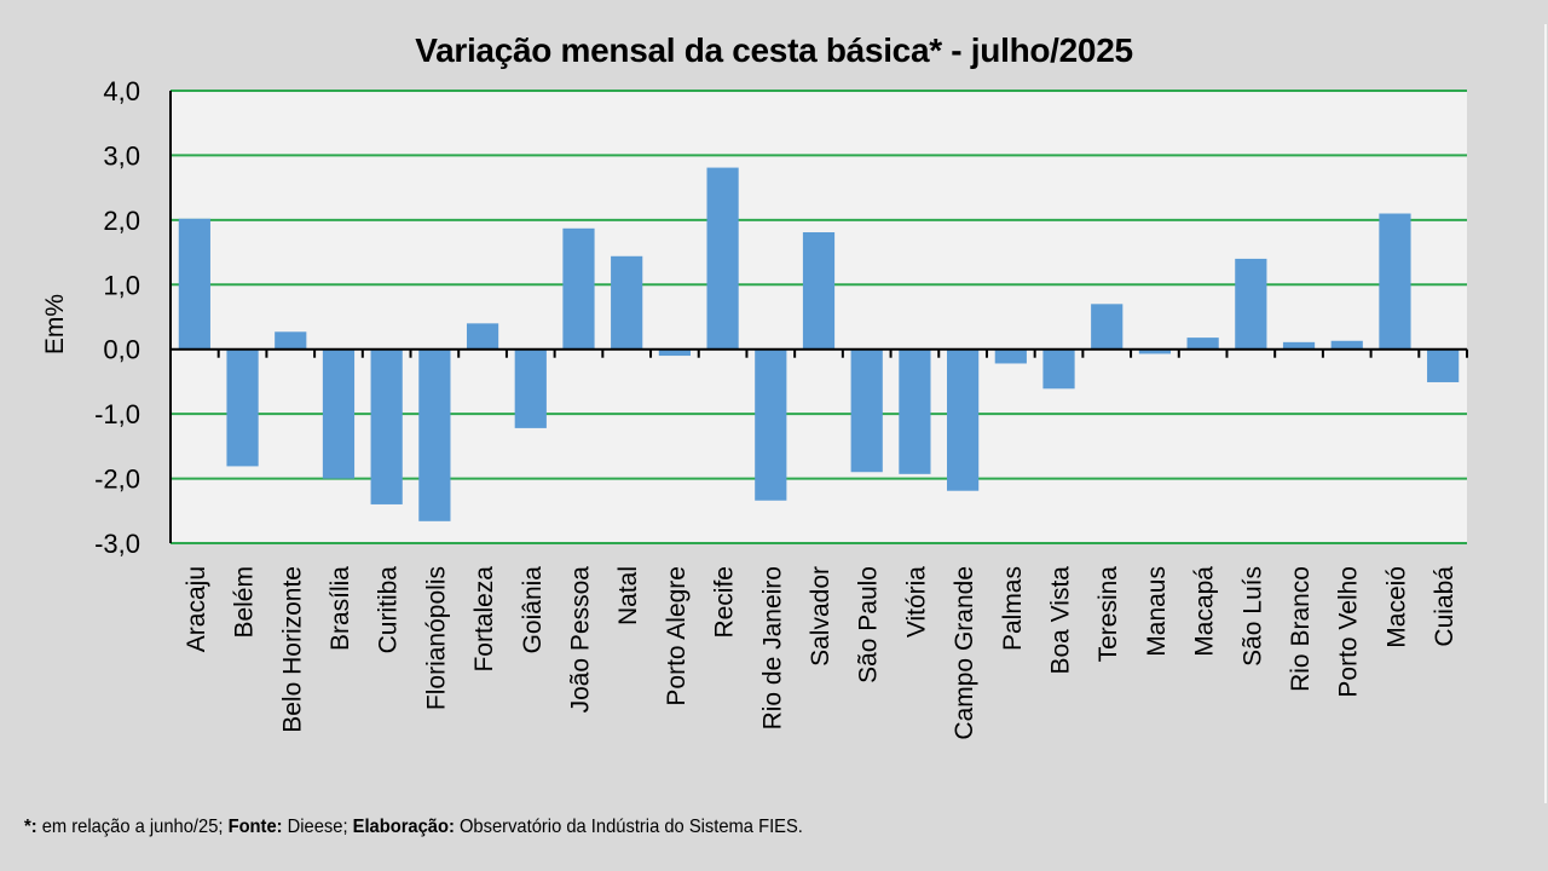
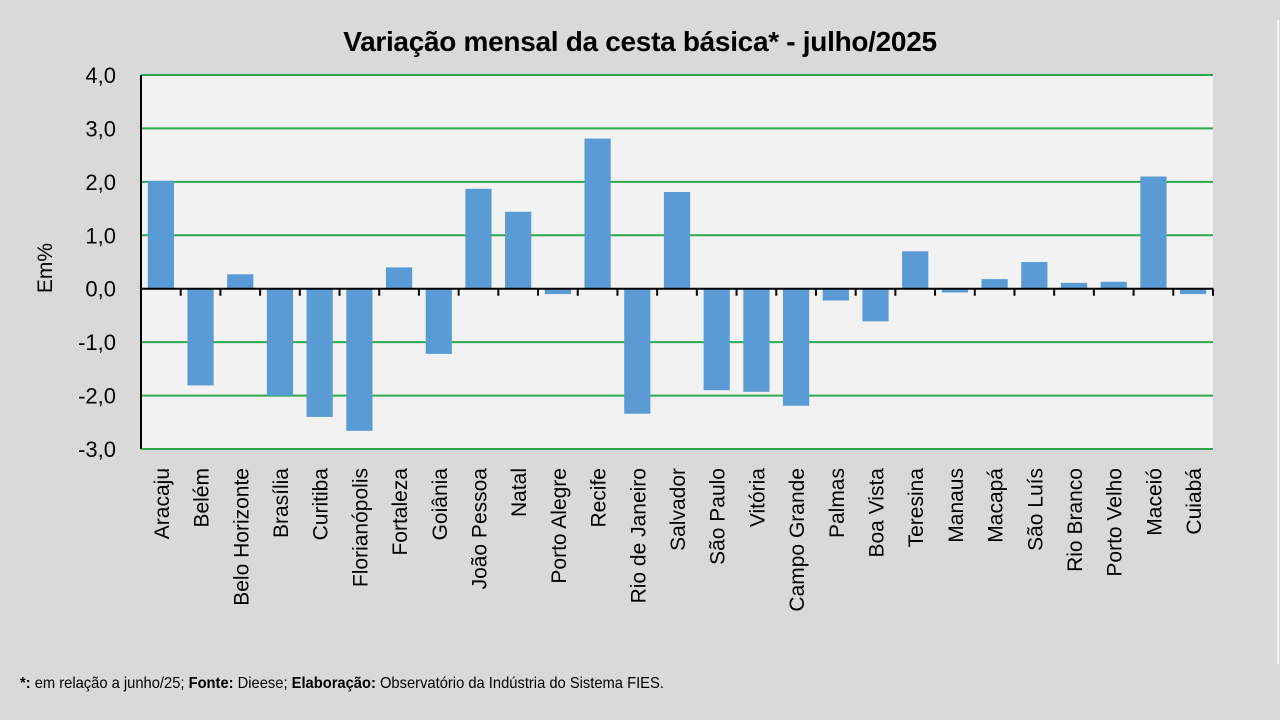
São Luís: 1,4 -> 0,5
Cuiabá: -0,5 -> -0,1
